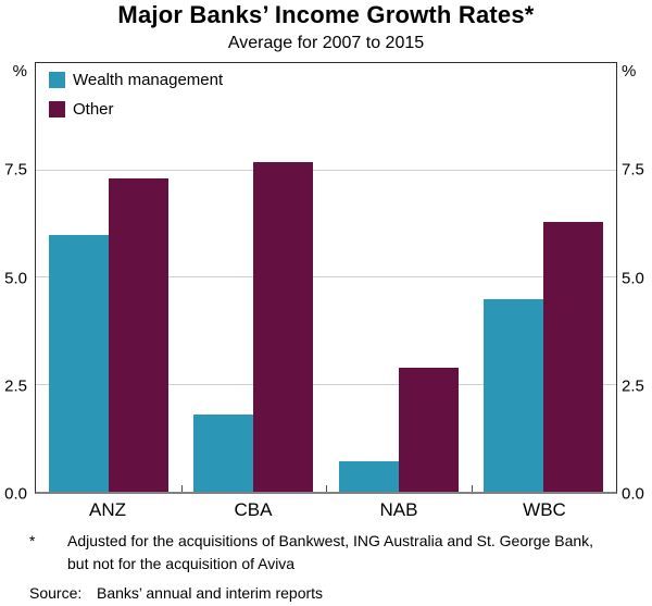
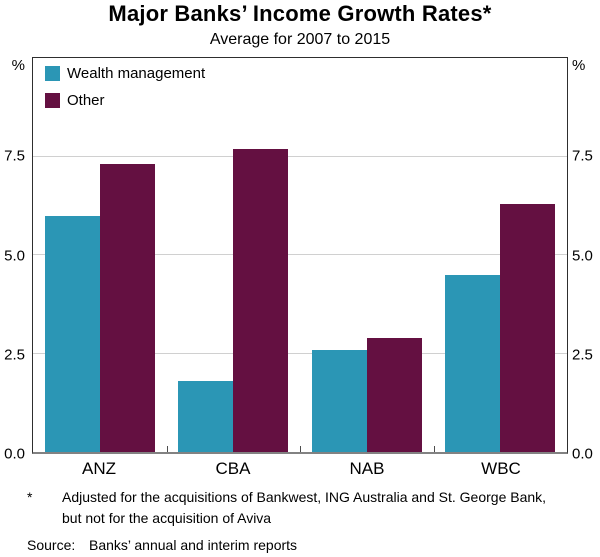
Wealth management/NAB: 0.7 -> 2.6
